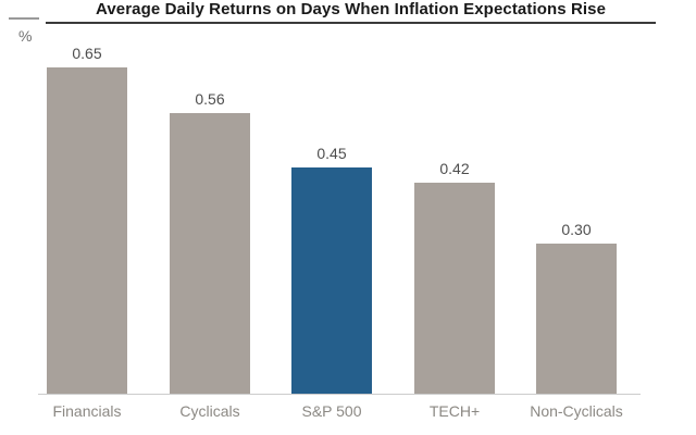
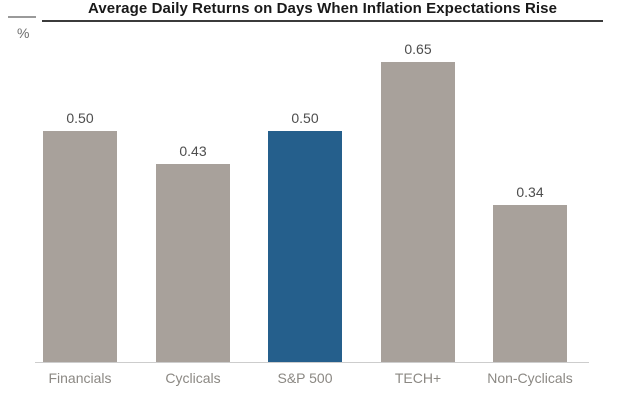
Financials: 0.65 -> 0.50
Cyclicals: 0.56 -> 0.43
S&P 500: 0.45 -> 0.50
TECH+: 0.42 -> 0.65
Non-Cyclicals: 0.30 -> 0.34
